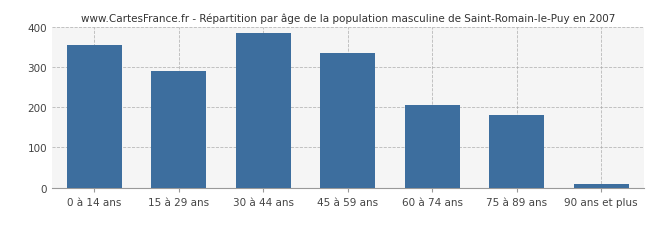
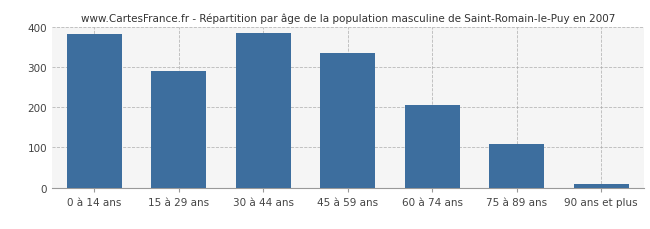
0 à 14 ans: 355 -> 382
75 à 89 ans: 180 -> 108
